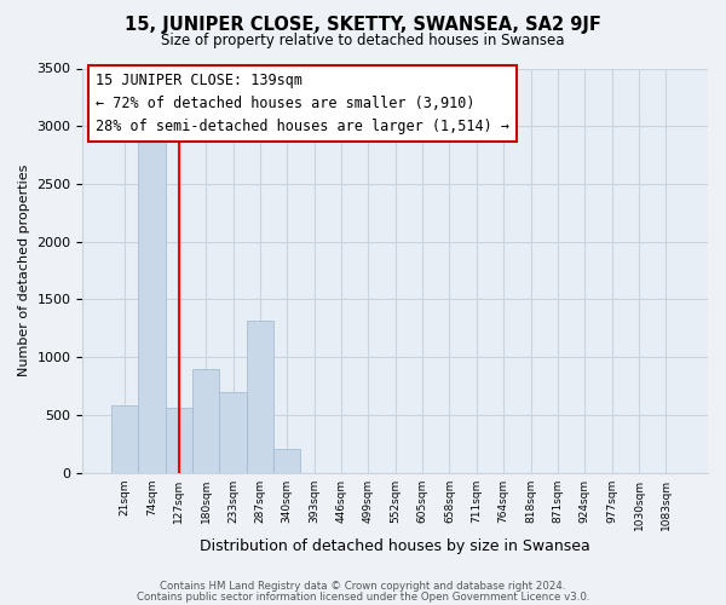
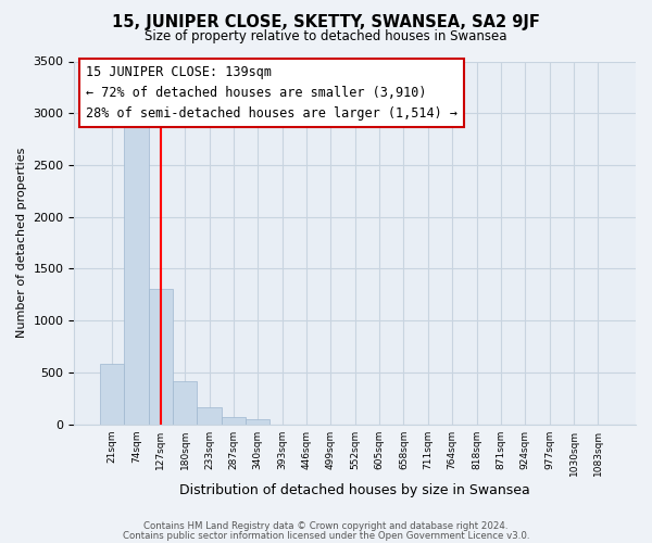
127sqm: 560 -> 1310
180sqm: 900 -> 420
233sqm: 700 -> 160
287sqm: 1320 -> 60
340sqm: 200 -> 50
